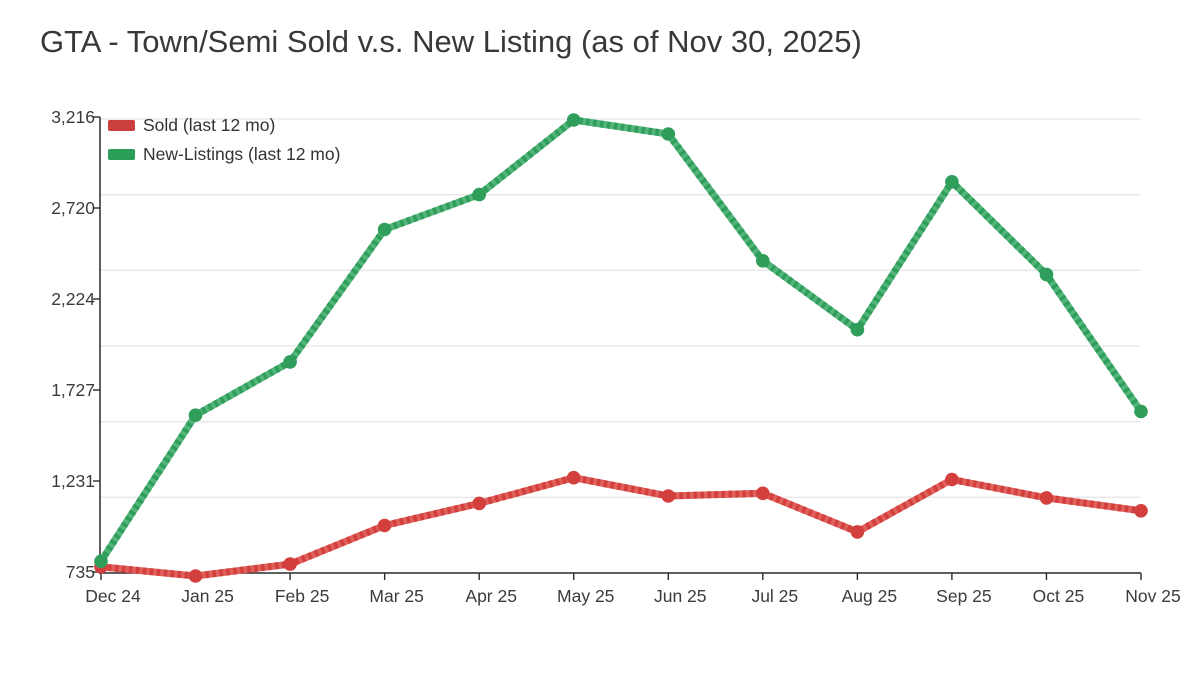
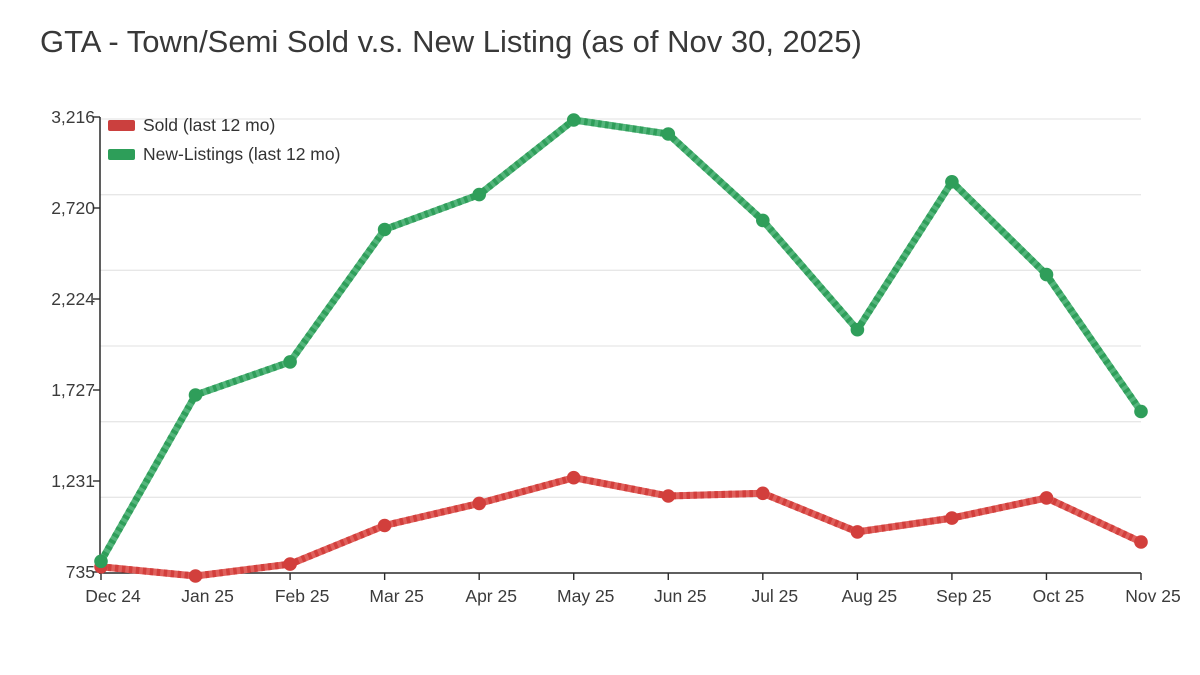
New-Listings (last 12 mo)/Jan 25: 1610 -> 1720
New-Listings (last 12 mo)/Jul 25: 2450 -> 2670
Sold (last 12 mo)/Sep 25: 1260 -> 1050
Sold (last 12 mo)/Nov 25: 1090 -> 920
